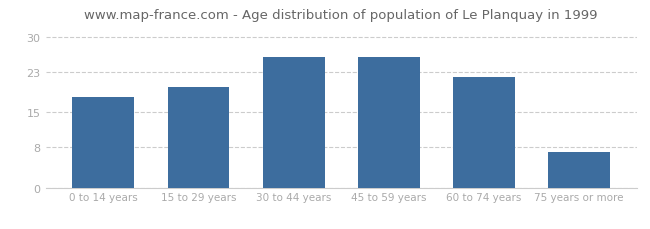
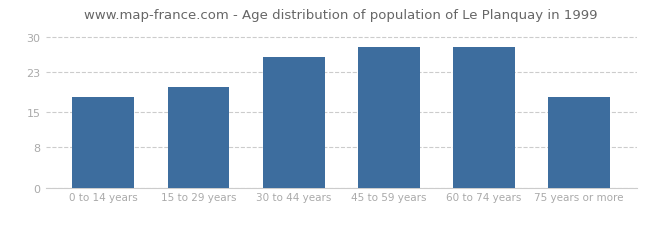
45 to 59 years: 26 -> 28
60 to 74 years: 22 -> 28
75 years or more: 7 -> 18
